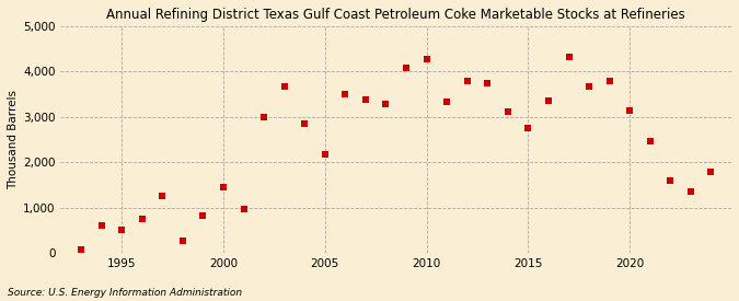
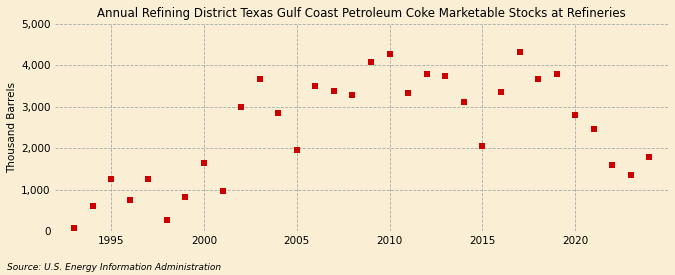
1995: 510 -> 1,250
2000: 1,460 -> 1,650
2005: 2,170 -> 1,950
2015: 2,760 -> 2,050
2020: 3,140 -> 2,800
